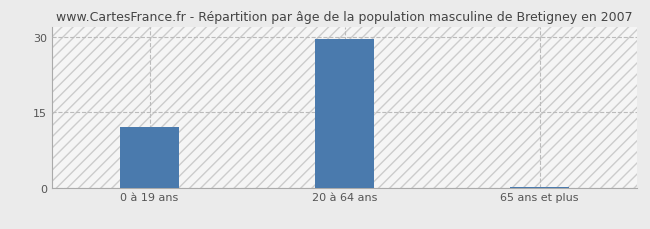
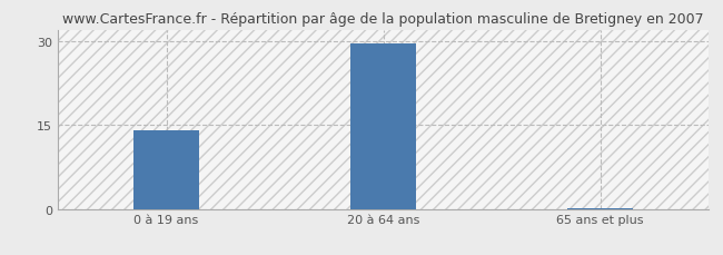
0 à 19 ans: 12.0 -> 14.0
